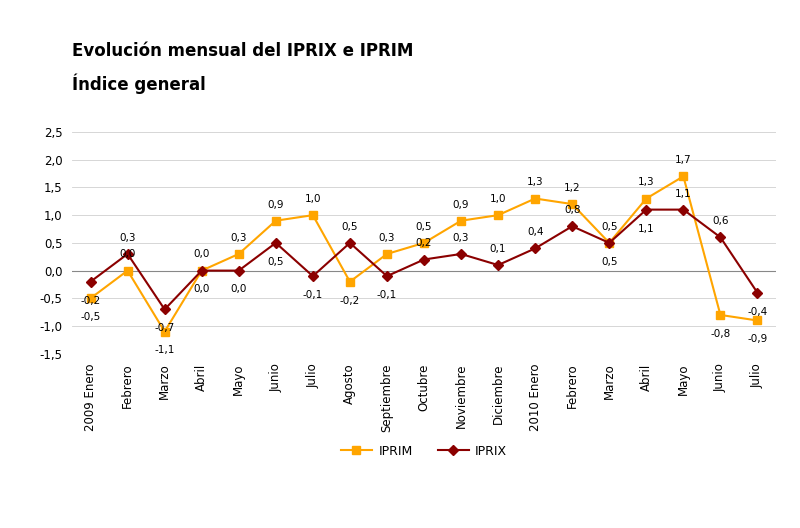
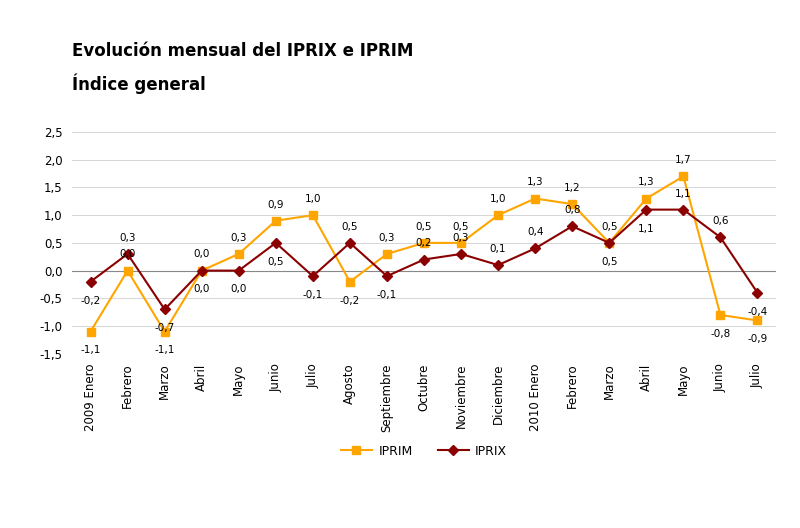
IPRIM/2009 Enero: -0,5 -> -1,1
IPRIM/Noviembre: 0,9 -> 0,5
